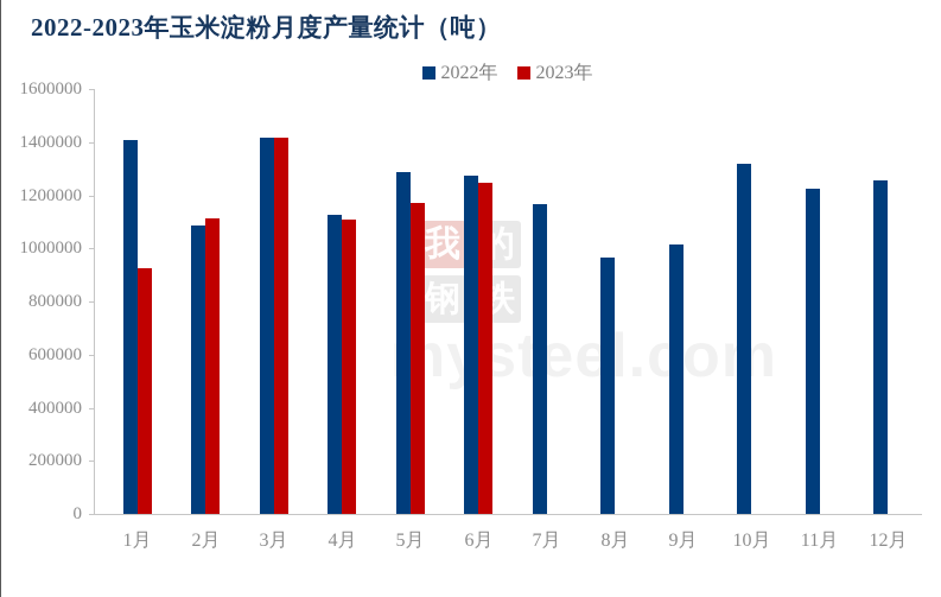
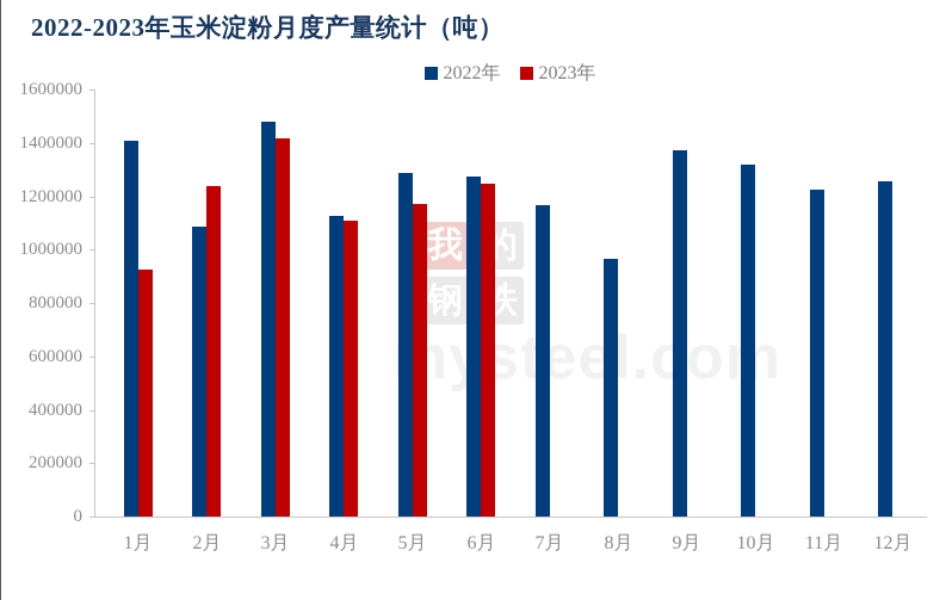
2023年/2月: 1120000 -> 1240000
2022年/3月: 1420000 -> 1480000
2022年/9月: 1020000 -> 1370000
